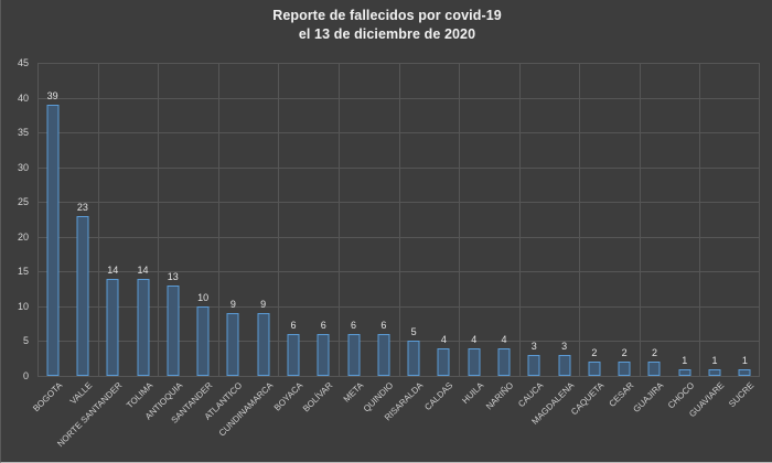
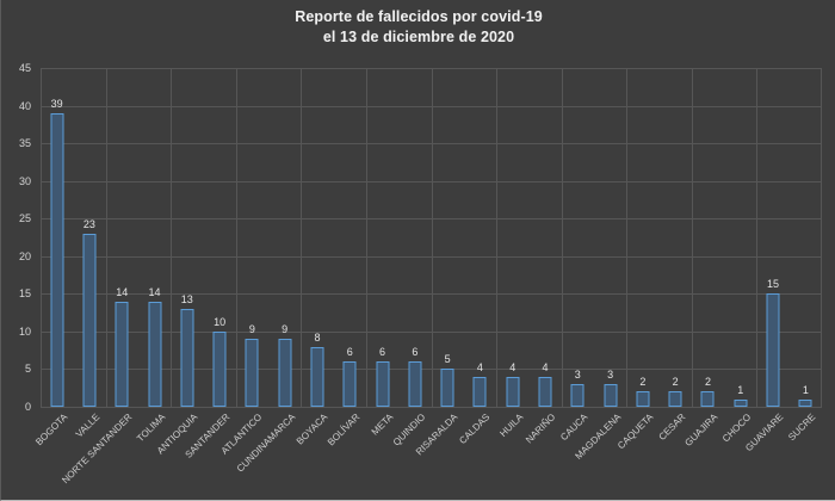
BOYACA: 6 -> 8
GUAVIARE: 1 -> 15
